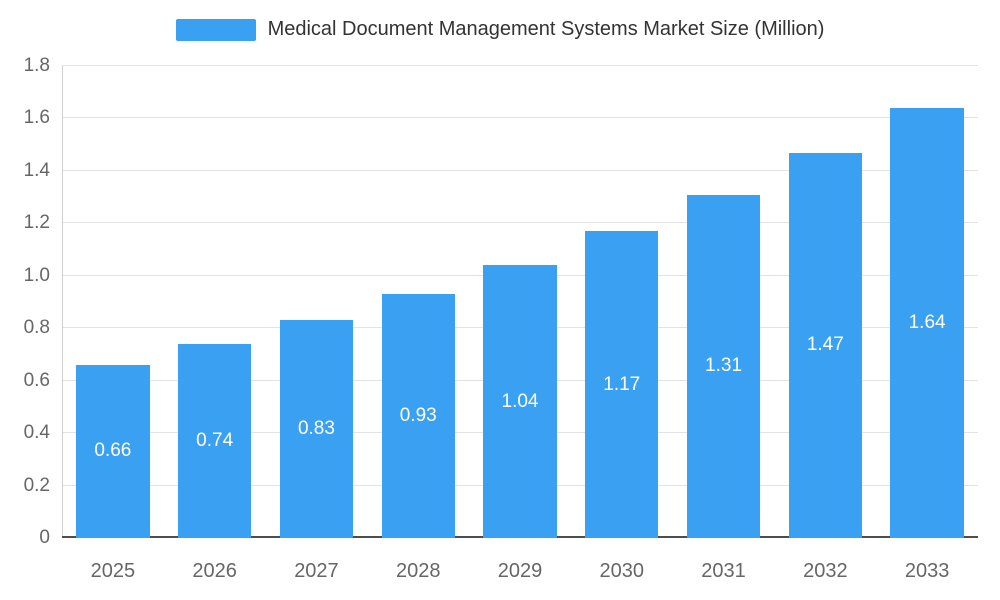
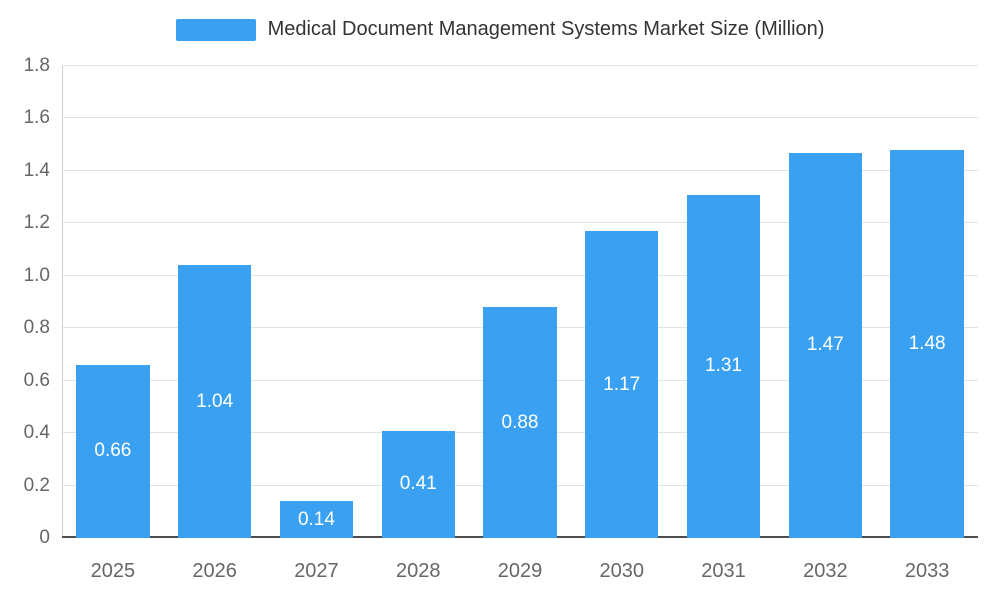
2026: 0.74 -> 1.04
2027: 0.83 -> 0.14
2028: 0.93 -> 0.41
2029: 1.04 -> 0.88
2033: 1.64 -> 1.48
